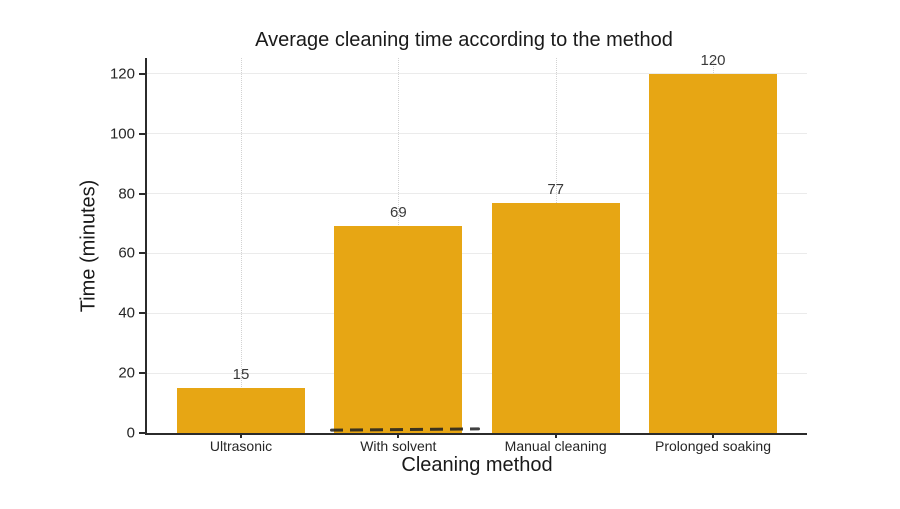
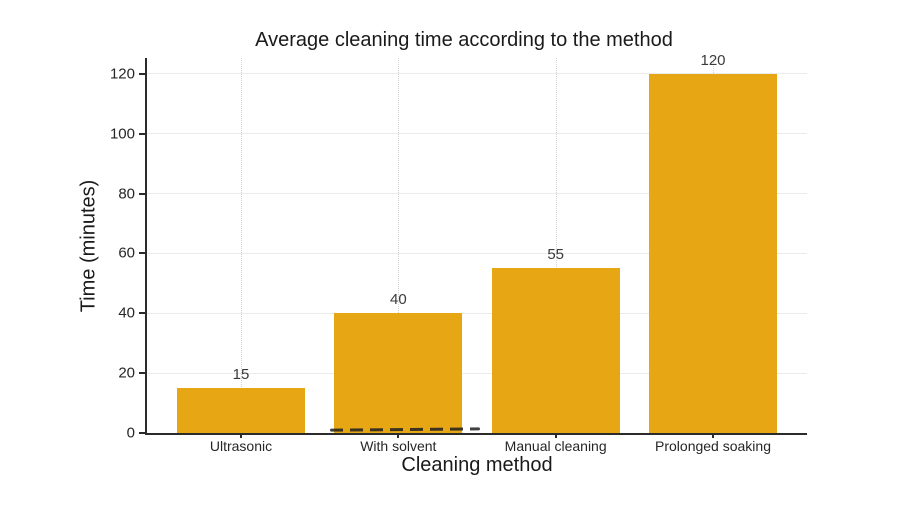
With solvent: 69 -> 40
Manual cleaning: 77 -> 55
